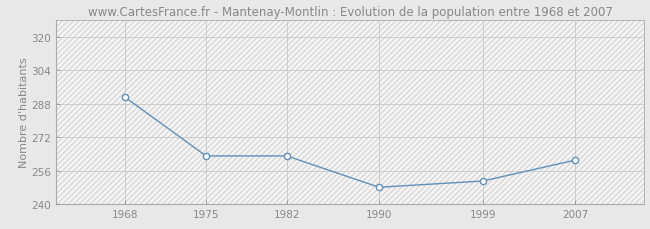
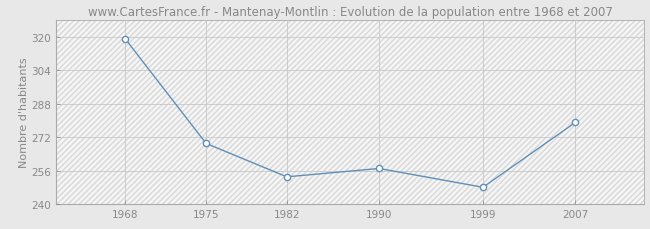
1968: 291 -> 319
1975: 263 -> 269
1982: 263 -> 253
1990: 248 -> 257
1999: 251 -> 248
2007: 261 -> 279
